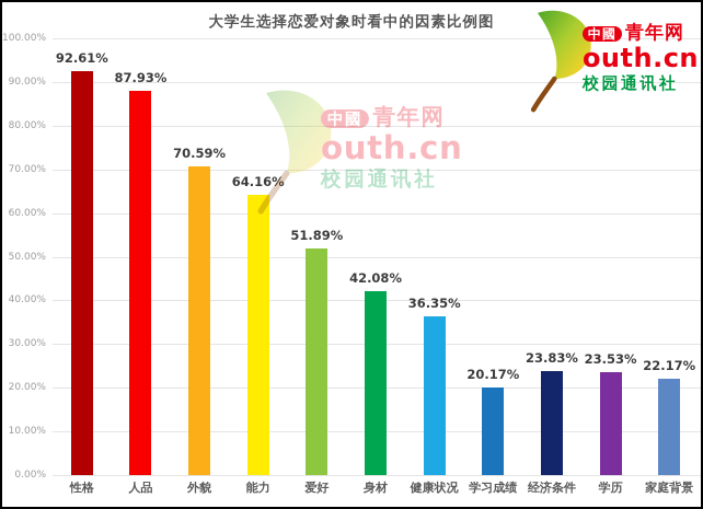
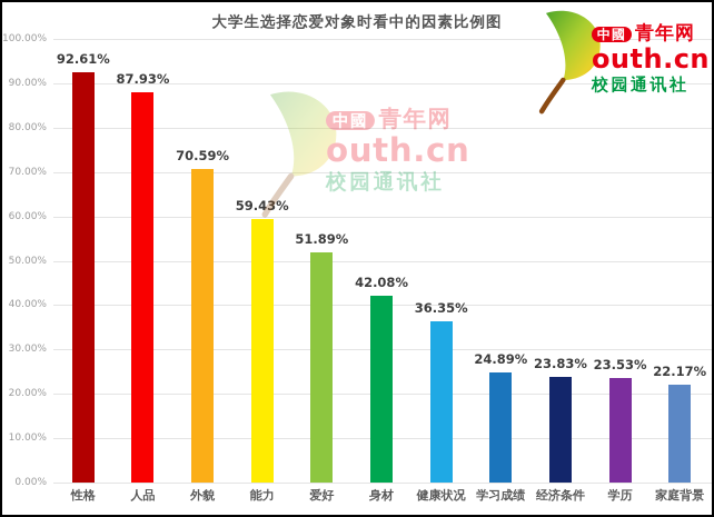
能力: 64.16% -> 59.43%
学习成绩: 20.17% -> 24.89%
